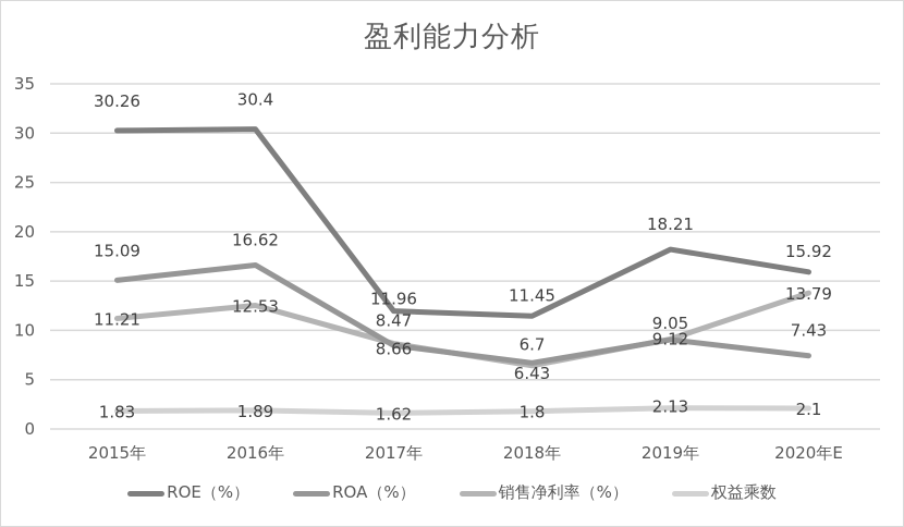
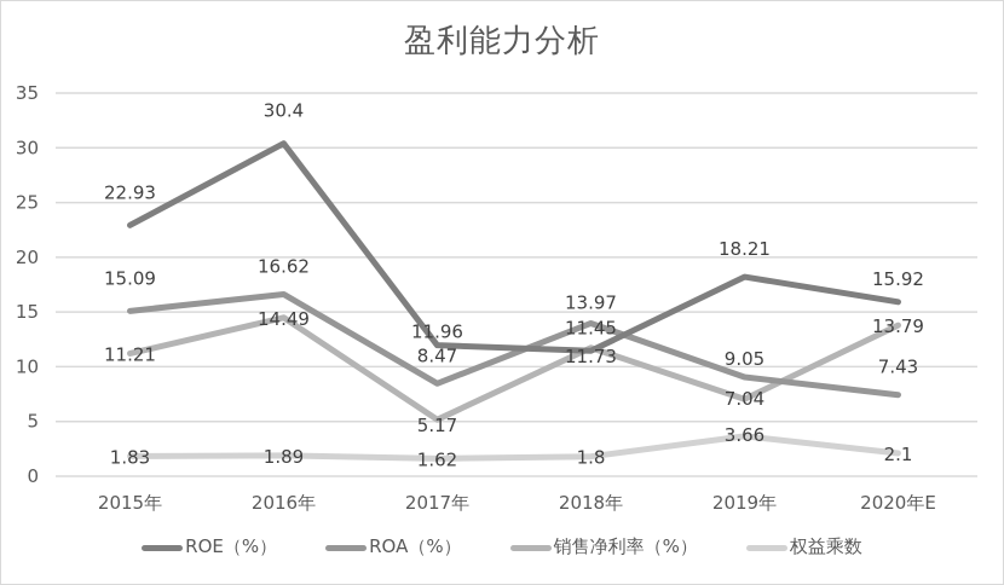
ROE（%）/2015年: 30.26 -> 22.93
销售净利率（%）/2016年: 12.53 -> 14.49
销售净利率（%）/2017年: 8.66 -> 5.17
ROA（%）/2018年: 6.7 -> 13.97
销售净利率（%）/2018年: 6.43 -> 11.73
销售净利率（%）/2019年: 9.12 -> 7.04
权益乘数/2019年: 2.13 -> 3.66
